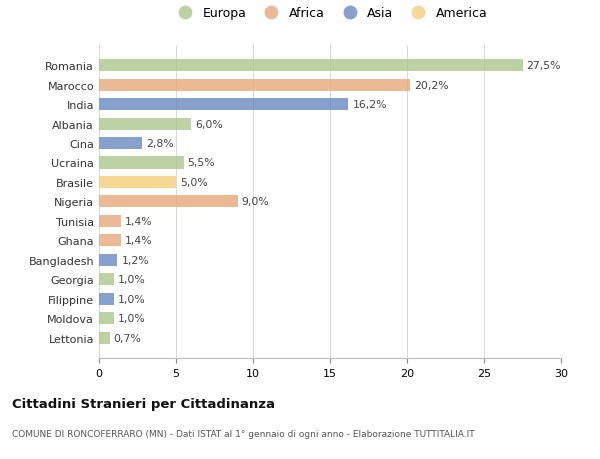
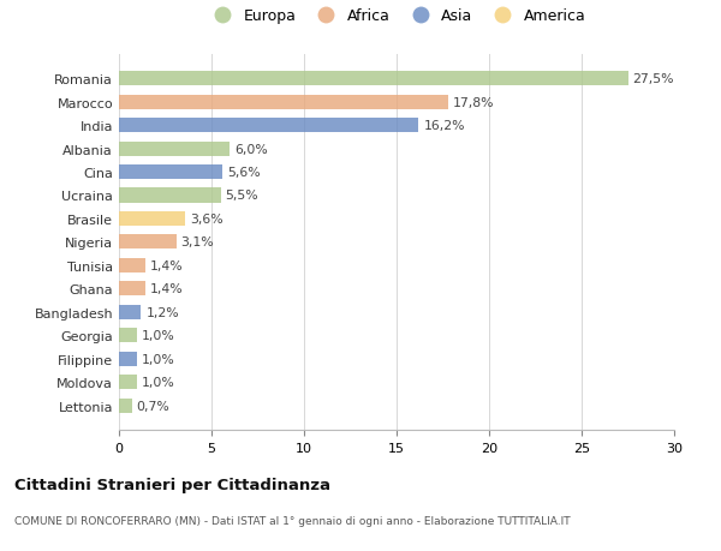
Marocco: 20,2% -> 17,8%
Cina: 2,8% -> 5,6%
Brasile: 5,0% -> 3,6%
Nigeria: 9,0% -> 3,1%
